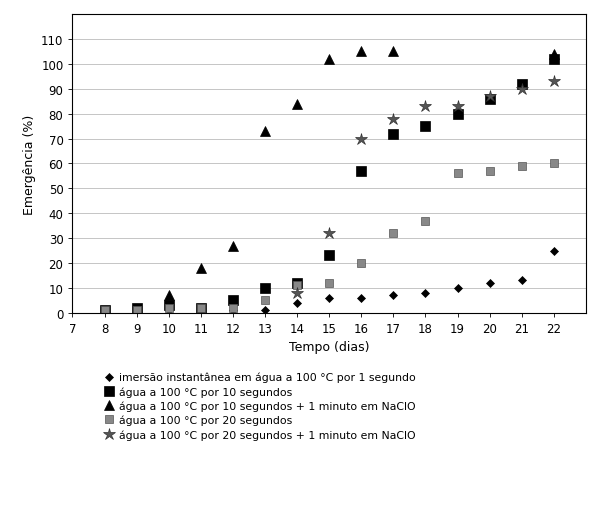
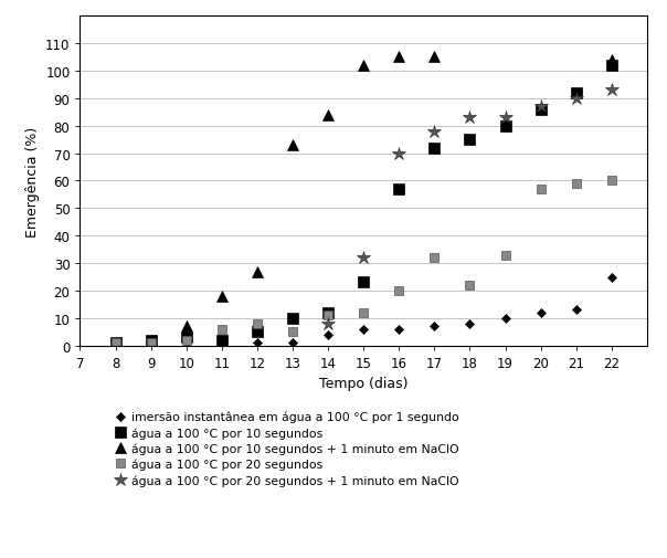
água a 100 °C por 20 segundos/11: 2 -> 6
água a 100 °C por 20 segundos/12: 2 -> 8
água a 100 °C por 20 segundos/18: 37 -> 22
água a 100 °C por 20 segundos/19: 56 -> 33
